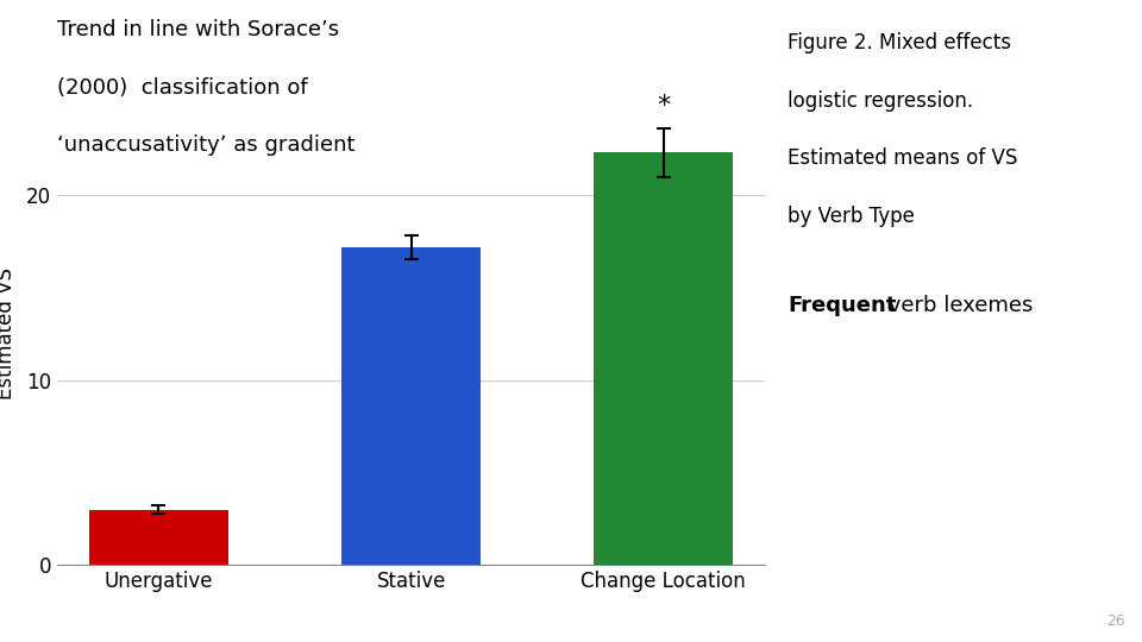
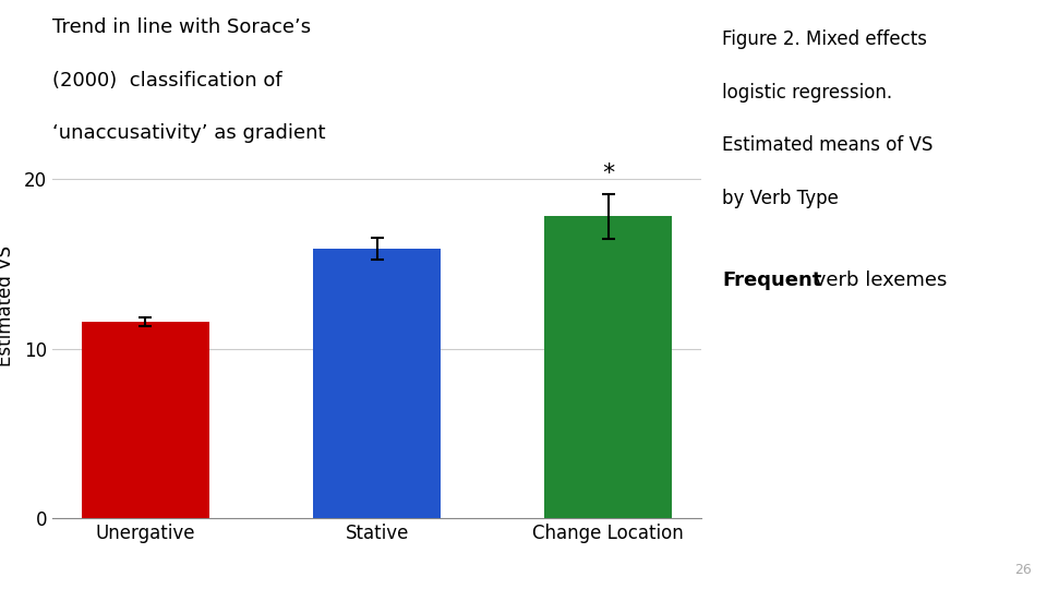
Unergative: 3.0 -> 11.6
Stative: 17.2 -> 15.9
Change Location: 22.3 -> 17.8
